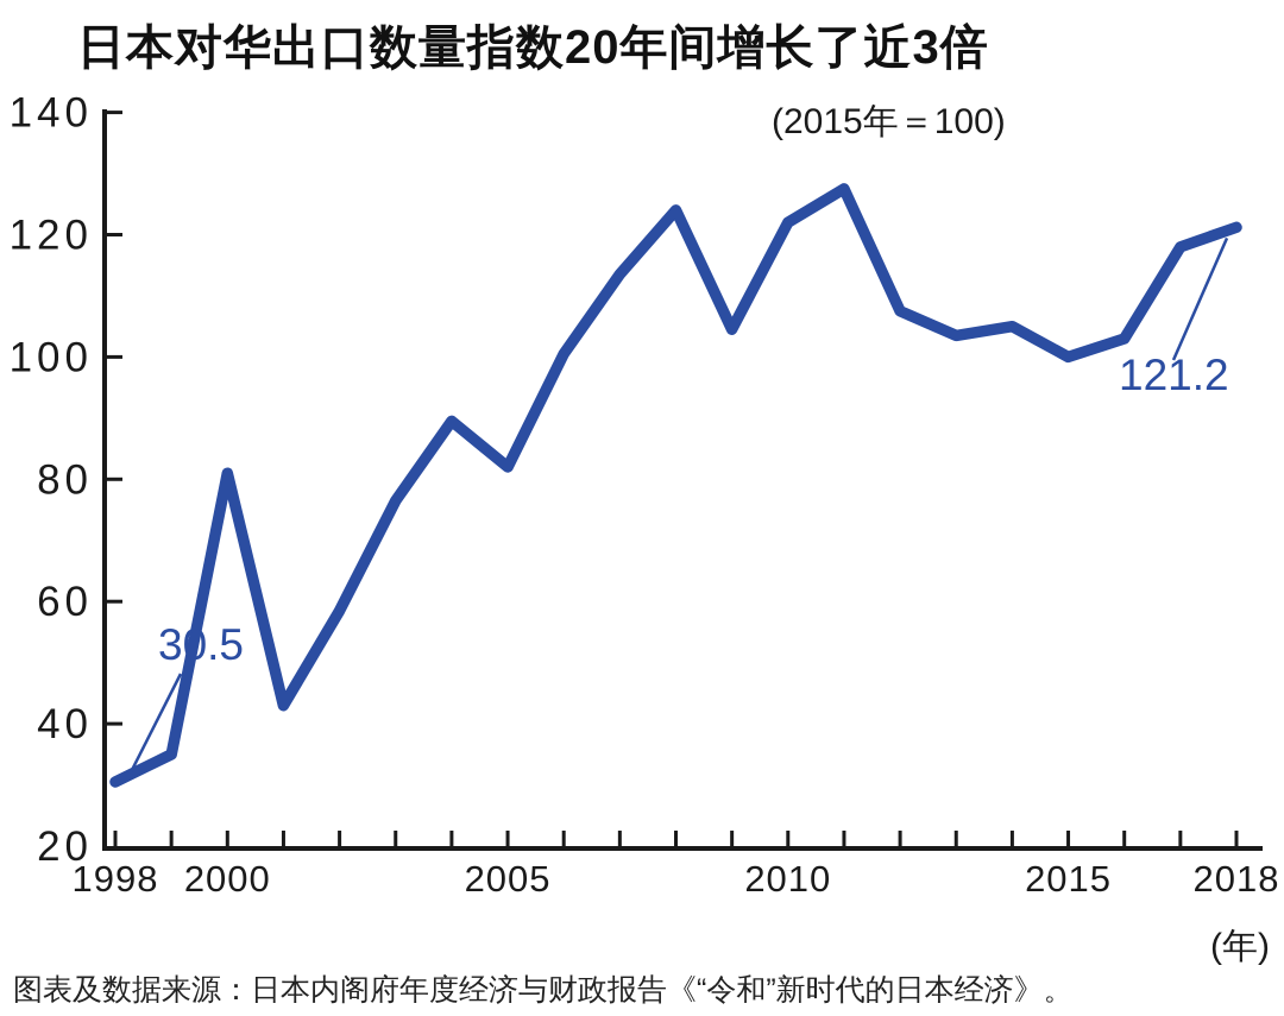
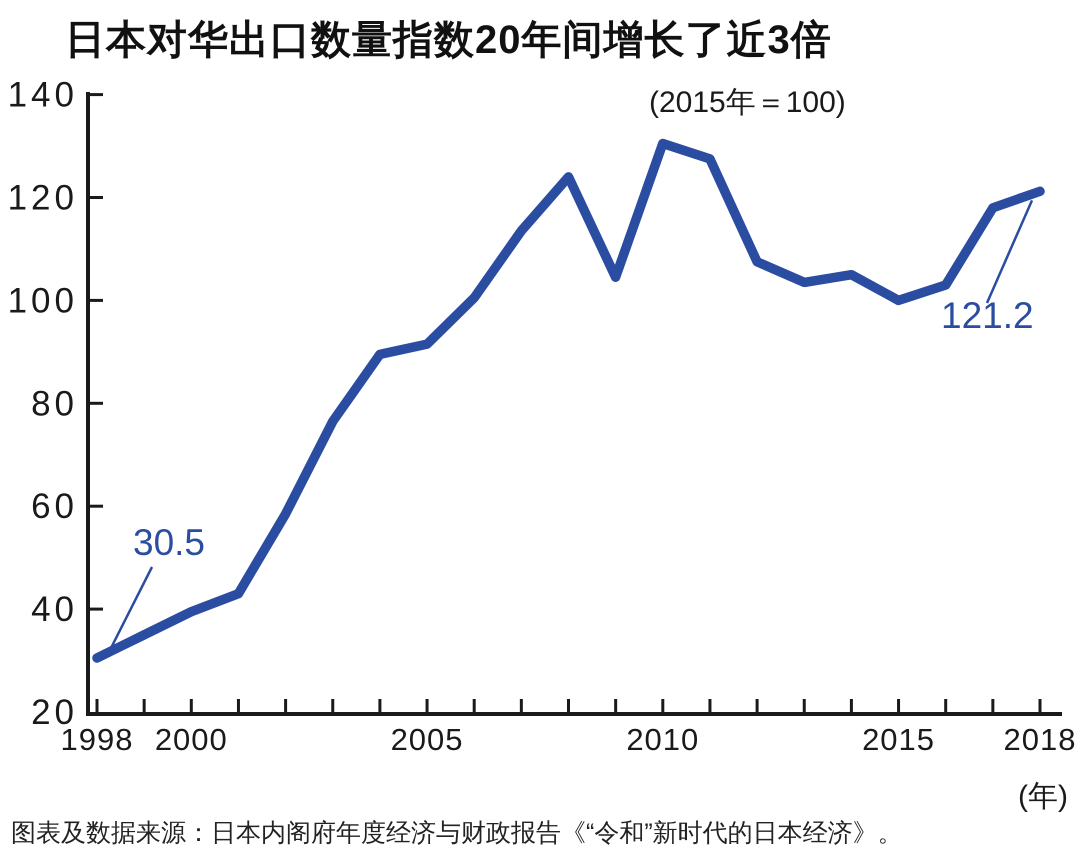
2000: 81 -> 40
2005: 82 -> 92
2010: 122 -> 130
